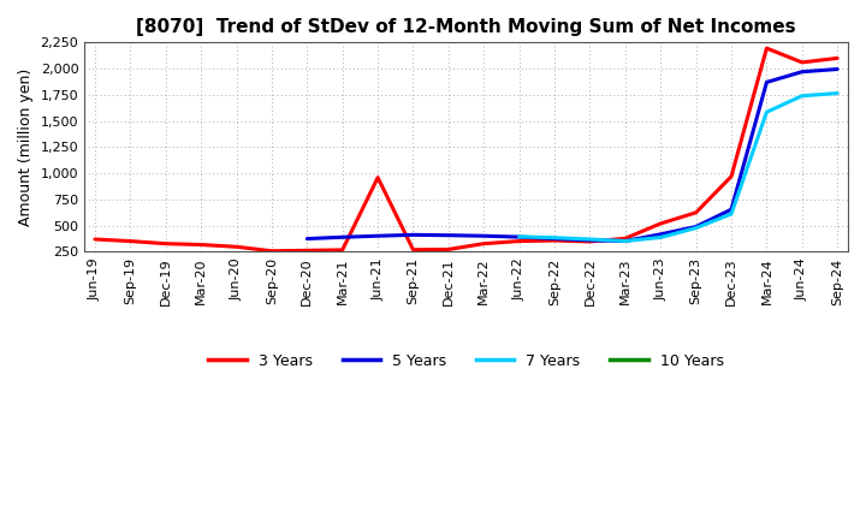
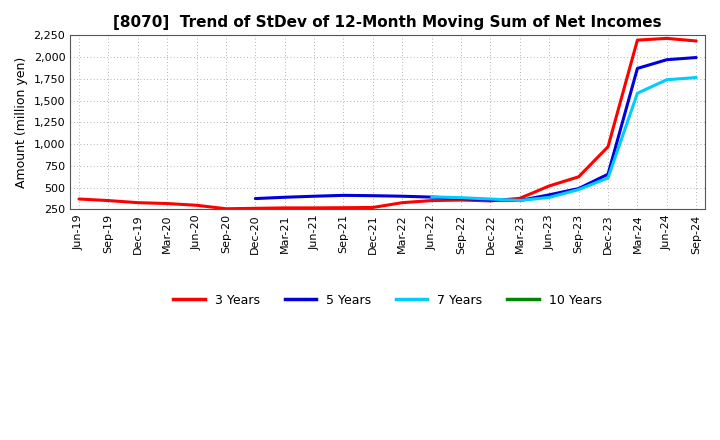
3 Years/Jun-21: 960 -> 270
3 Years/Jun-24: 2,060 -> 2,220
3 Years/Sep-24: 2,100 -> 2,180
